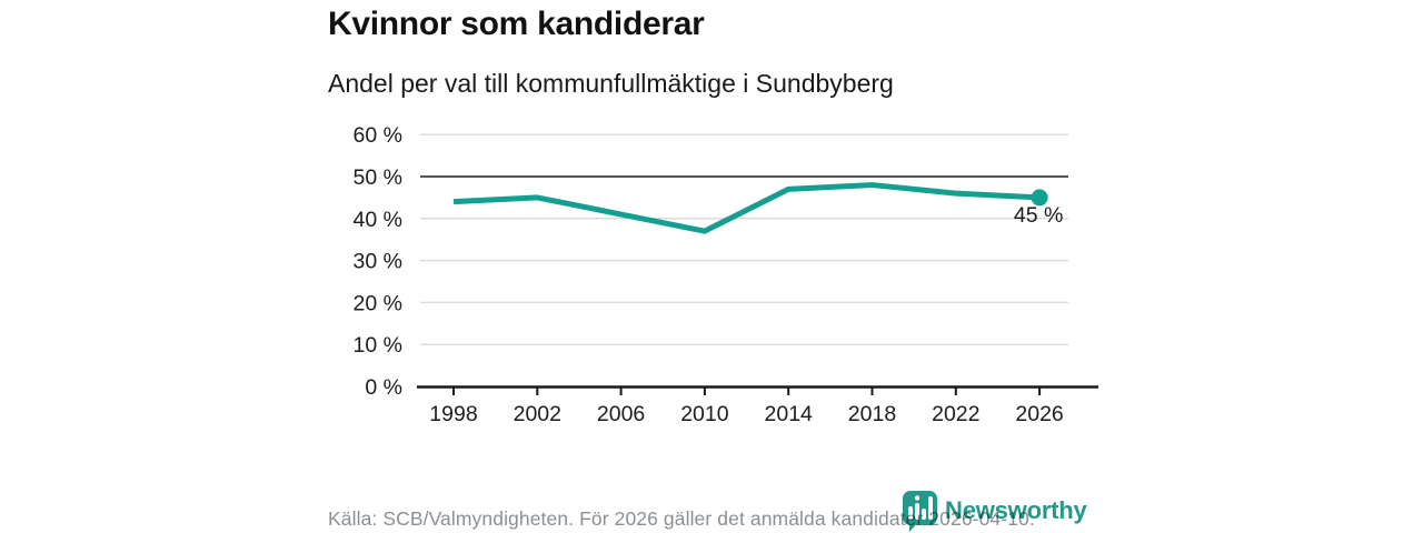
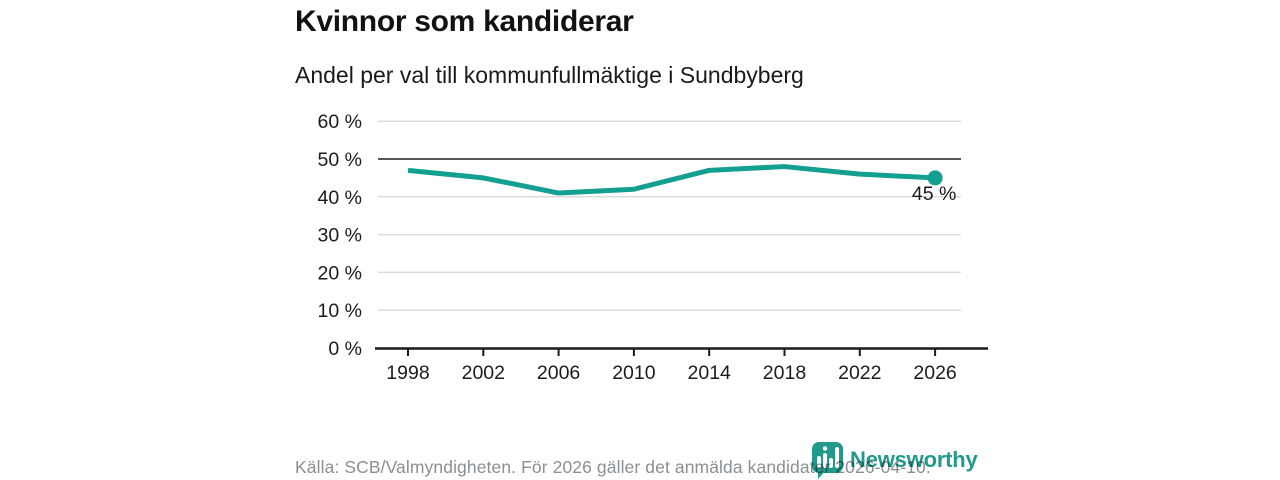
1998: 44% -> 47%
2010: 37% -> 42%
